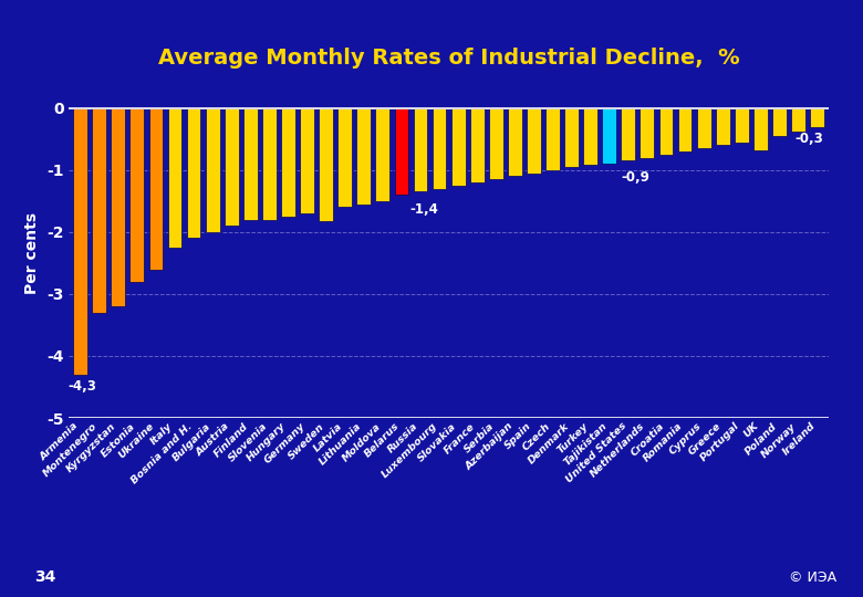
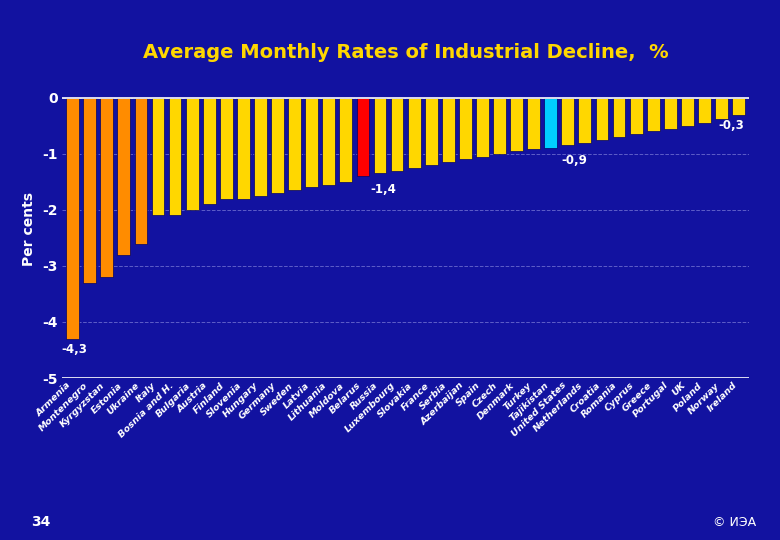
Italy: -2.26 -> -2.10
Sweden: -1.82 -> -1.65
UK: -0.68 -> -0.50
